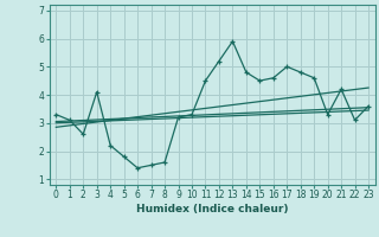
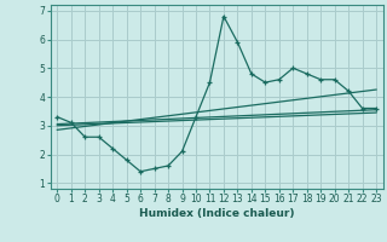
3: 4.1 -> 2.6
9: 3.2 -> 2.1
12: 5.2 -> 6.8
20: 3.3 -> 4.6
22: 3.1 -> 3.6
